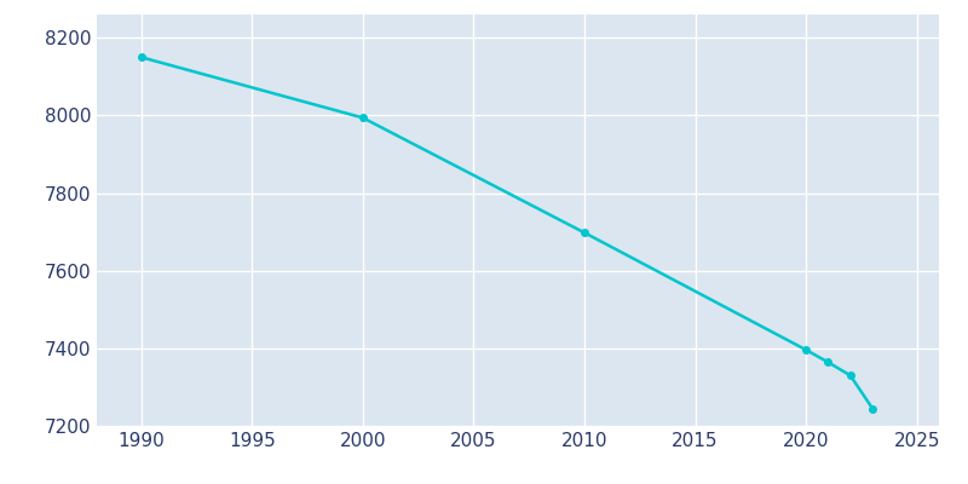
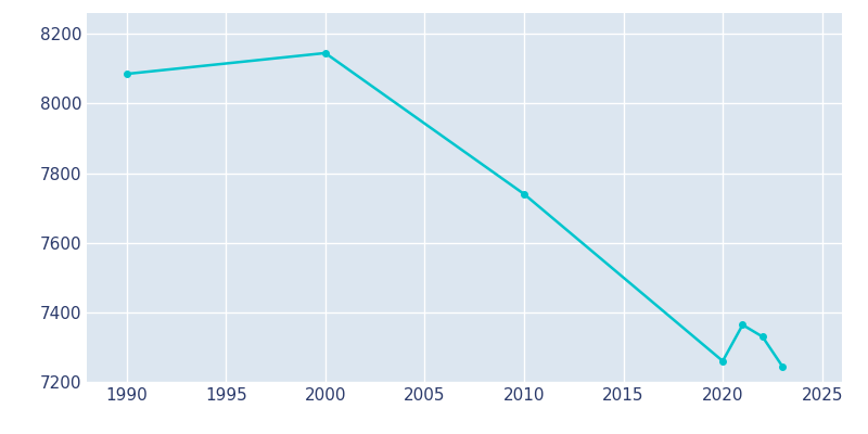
1990: 8150 -> 8085
2000: 7994 -> 8145
2010: 7698 -> 7740
2020: 7396 -> 7260
